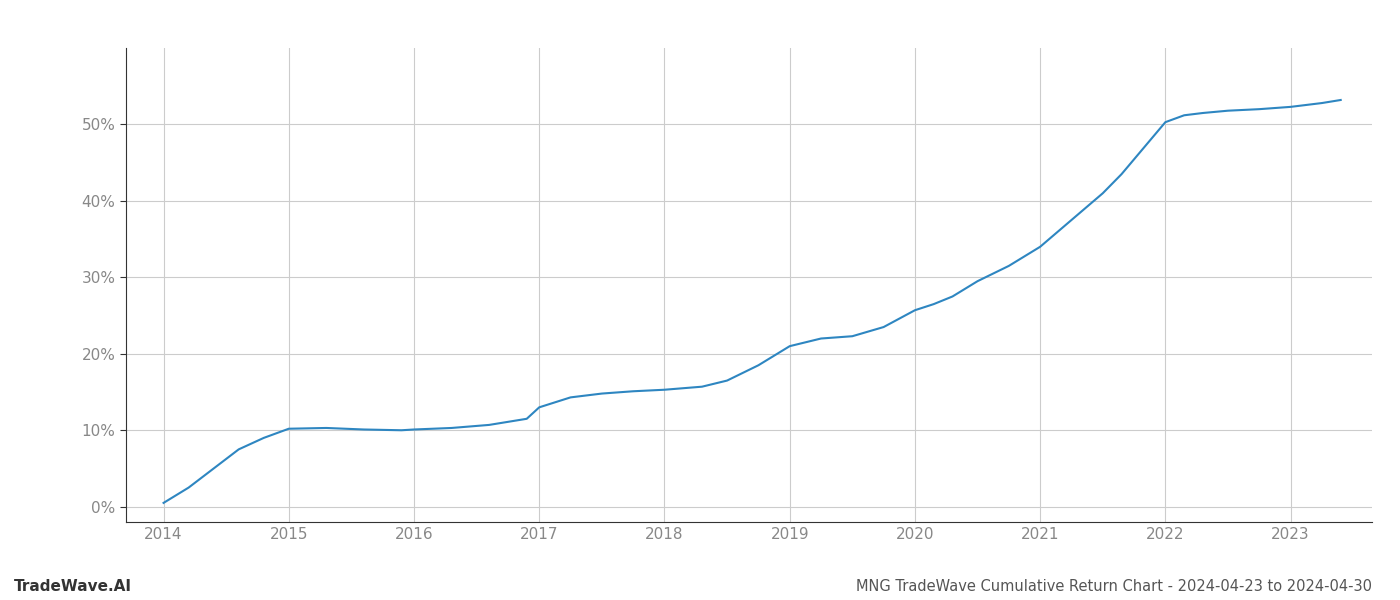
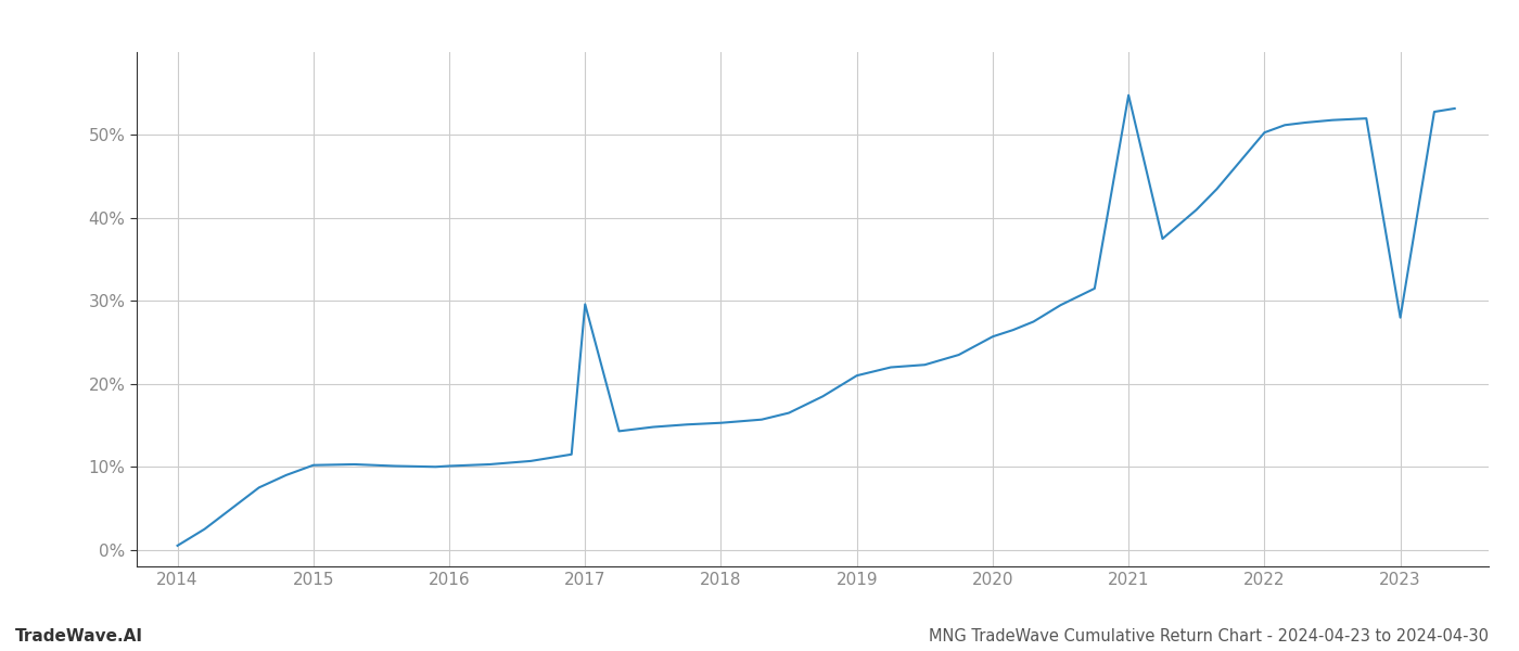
2017: 13.0% -> 29.6%
2021: 34.0% -> 54.8%
2023: 52.3% -> 28.0%
